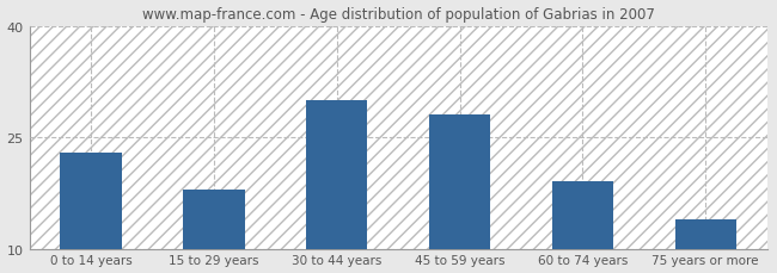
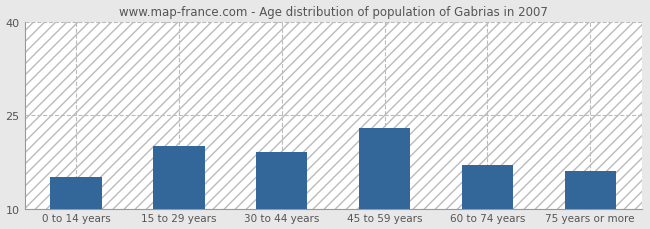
0 to 14 years: 23 -> 15
15 to 29 years: 18 -> 20
30 to 44 years: 30 -> 19
45 to 59 years: 28 -> 23
60 to 74 years: 19 -> 17
75 years or more: 14 -> 16
